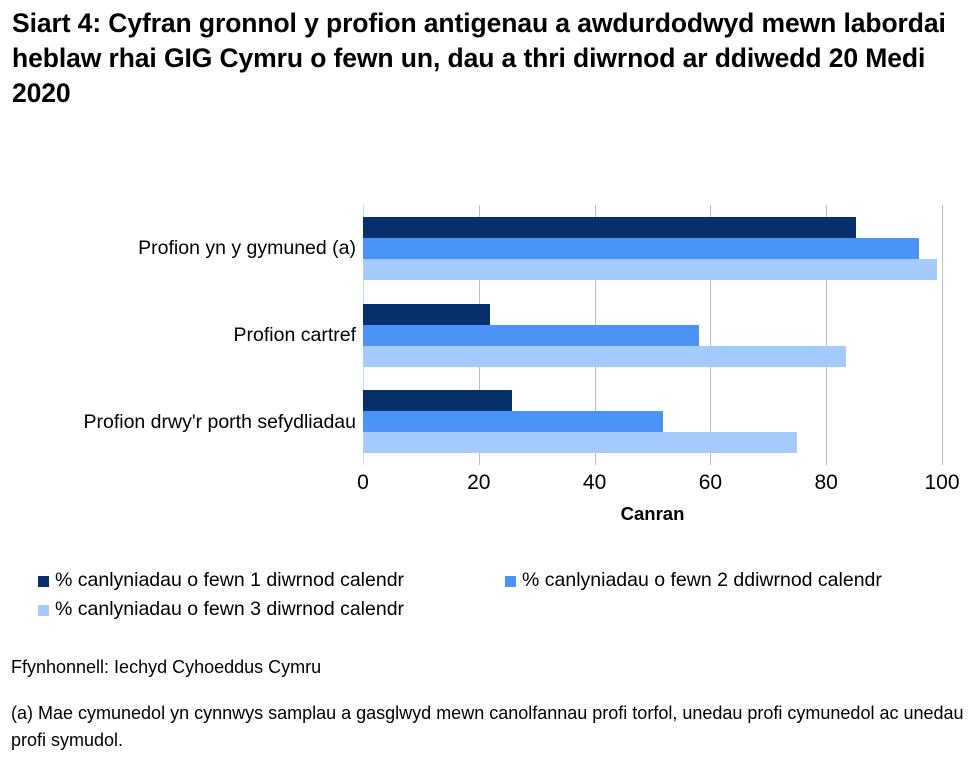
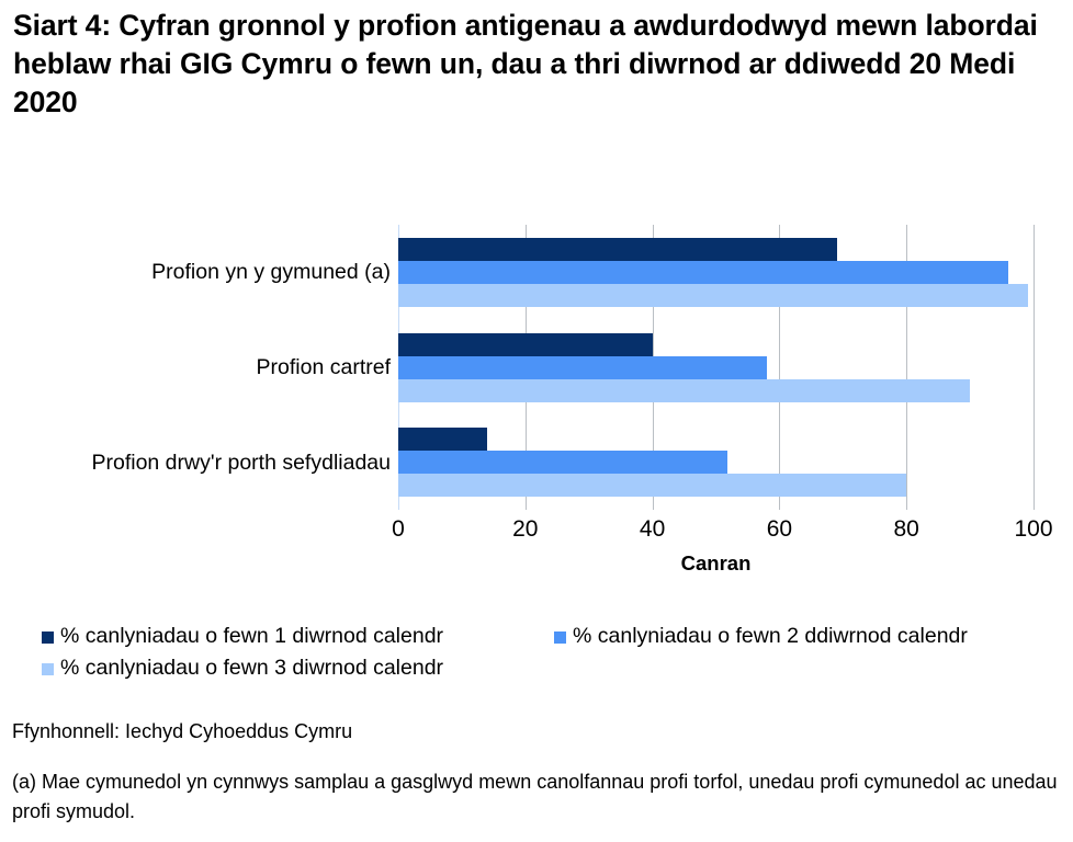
% canlyniadau o fewn 1 diwrnod calendr/Profion yn y gymuned (a): 85 -> 69
% canlyniadau o fewn 1 diwrnod calendr/Profion cartref: 22 -> 40
% canlyniadau o fewn 3 diwrnod calendr/Profion cartref: 84 -> 90
% canlyniadau o fewn 1 diwrnod calendr/Profion drwy'r porth sefydliadau: 26 -> 14
% canlyniadau o fewn 3 diwrnod calendr/Profion drwy'r porth sefydliadau: 75 -> 80
